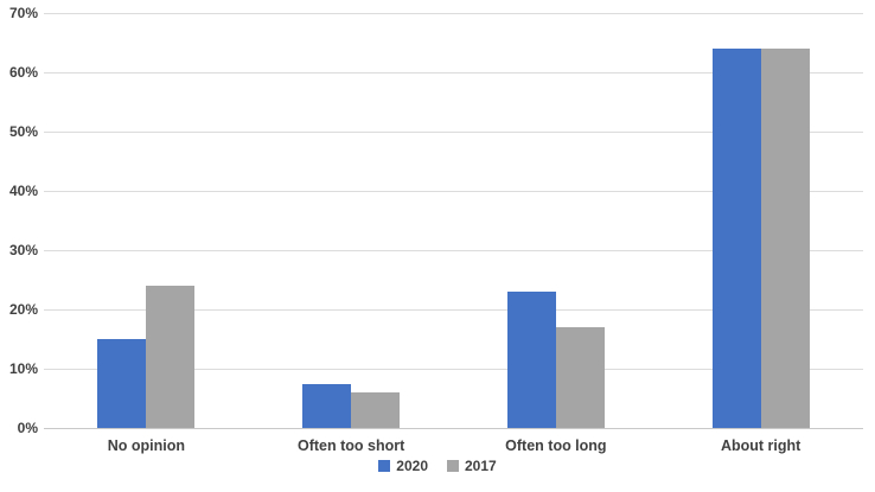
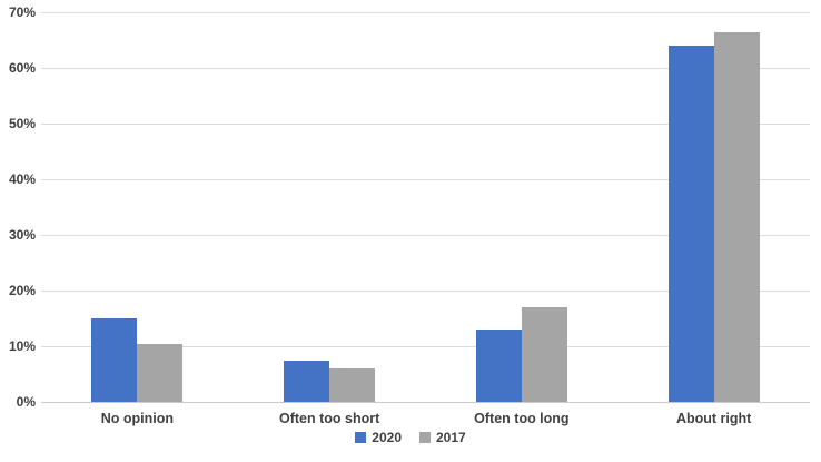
2017/No opinion: 24% -> 10%
2020/Often too long: 23% -> 13%
2017/About right: 64% -> 66%
